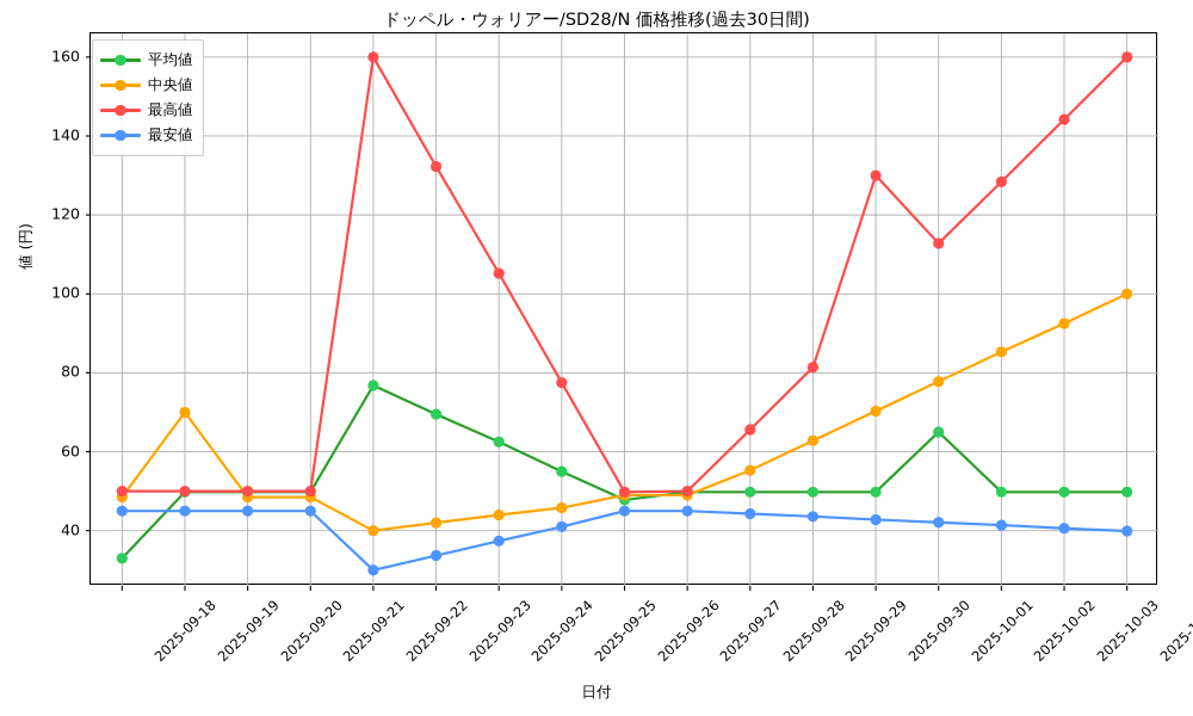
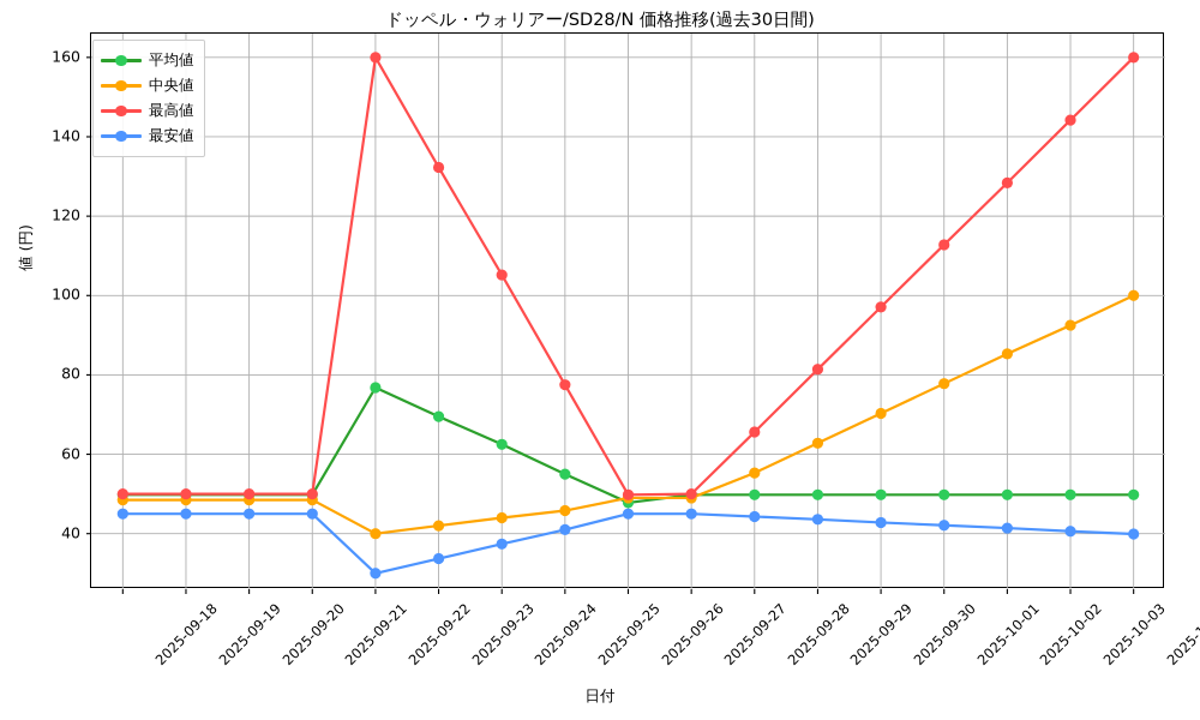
平均値/2025-09-18: 33 -> 50
中央値/2025-09-19: 70 -> 48
最高値/2025-09-30: 130 -> 97
平均値/2025-10-01: 65 -> 50
